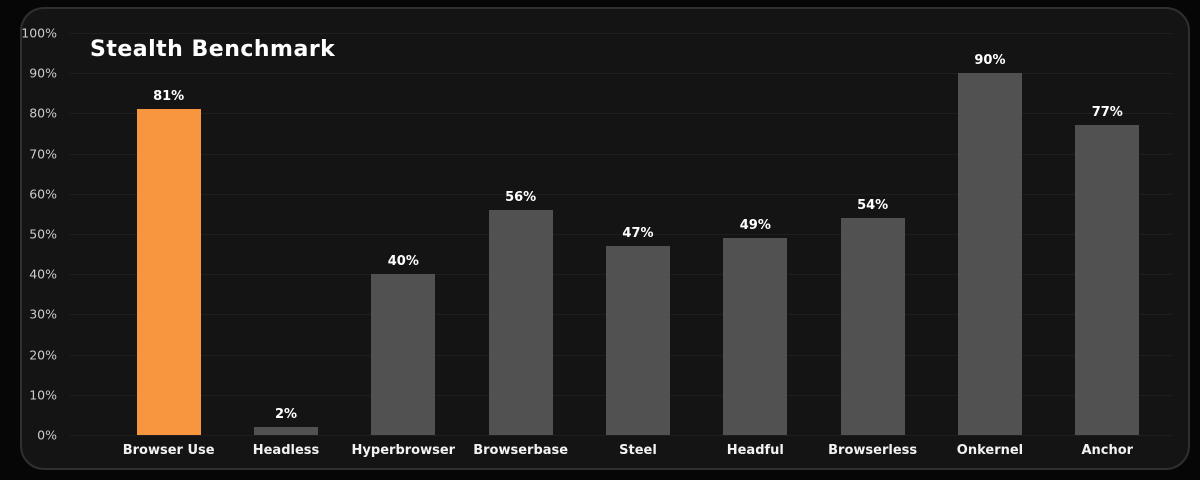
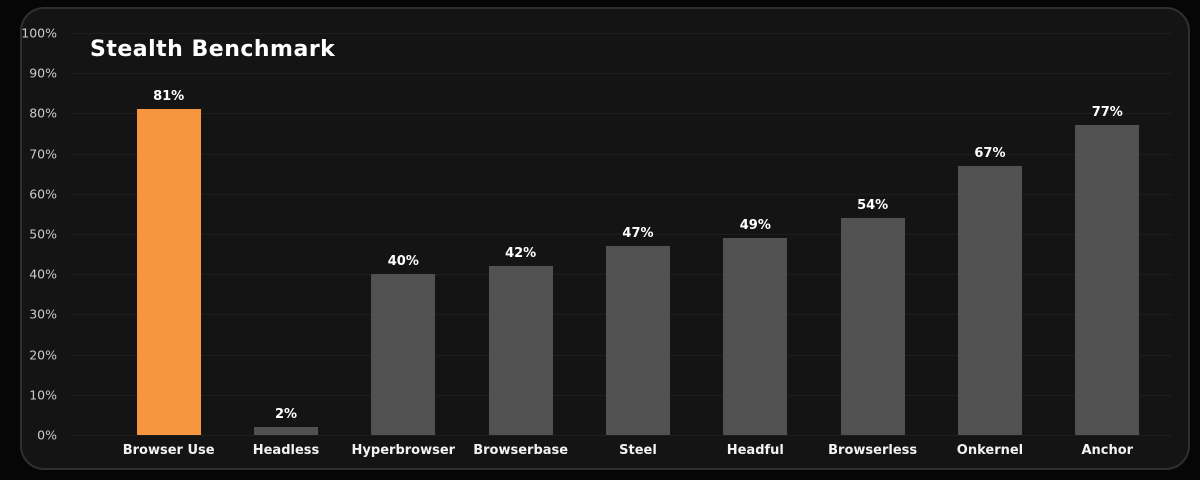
Browserbase: 56% -> 42%
Onkernel: 90% -> 67%
